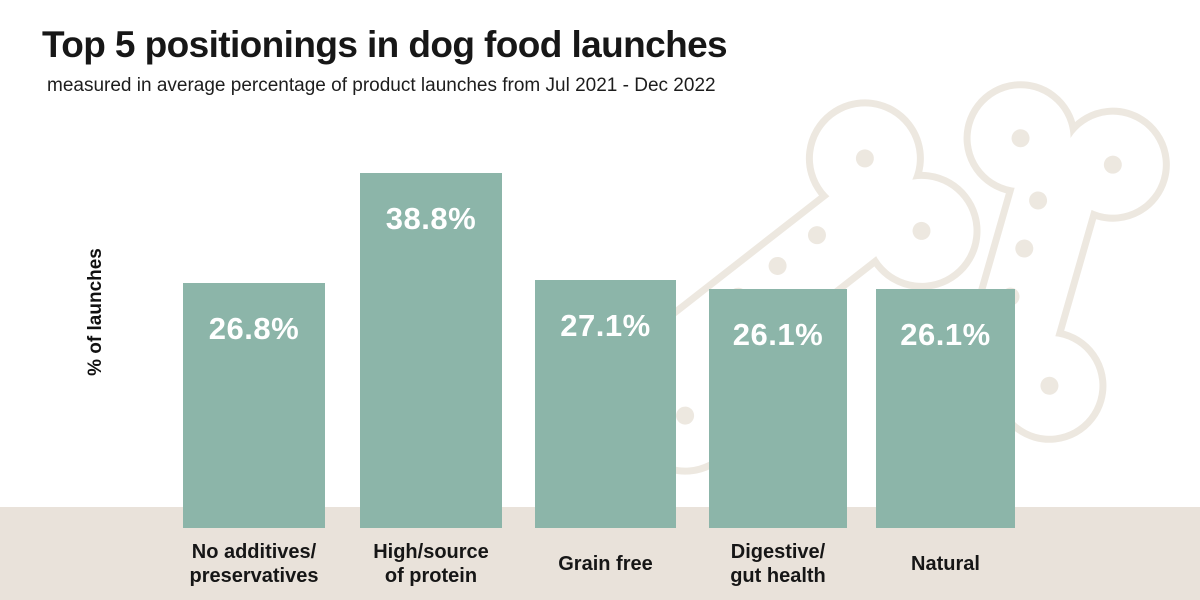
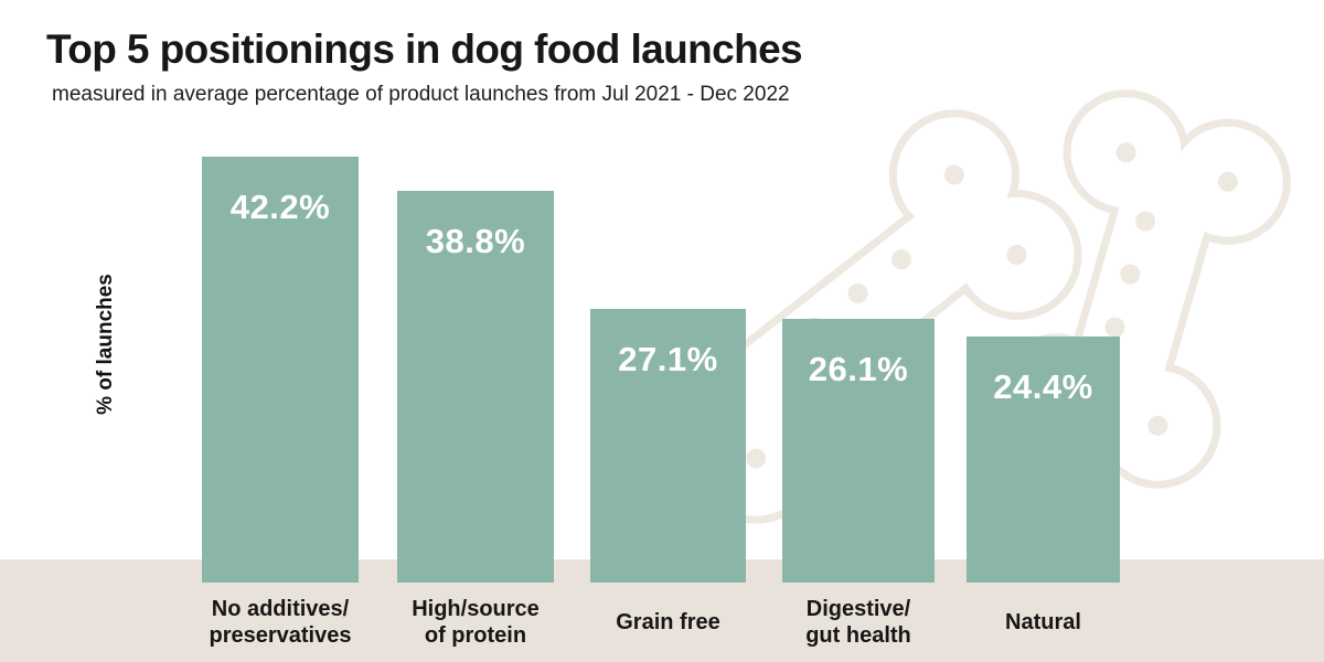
No additives/ preservatives: 26.8% -> 42.2%
Natural: 26.1% -> 24.4%
